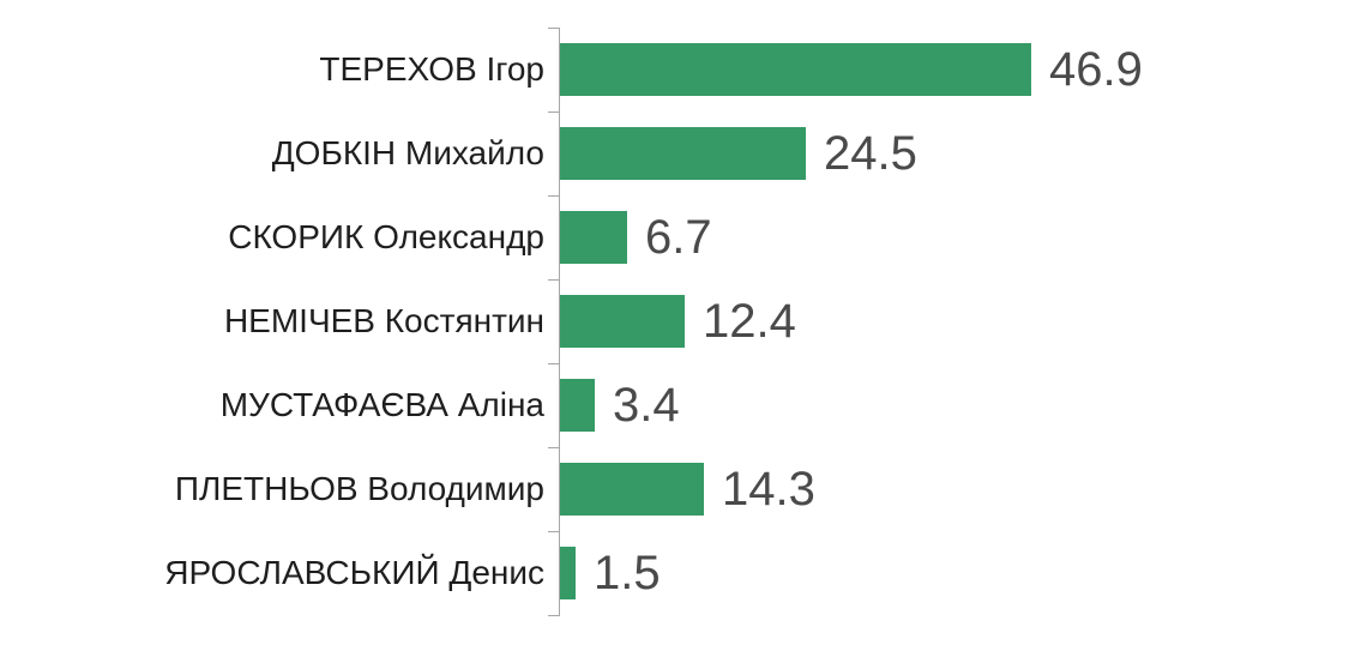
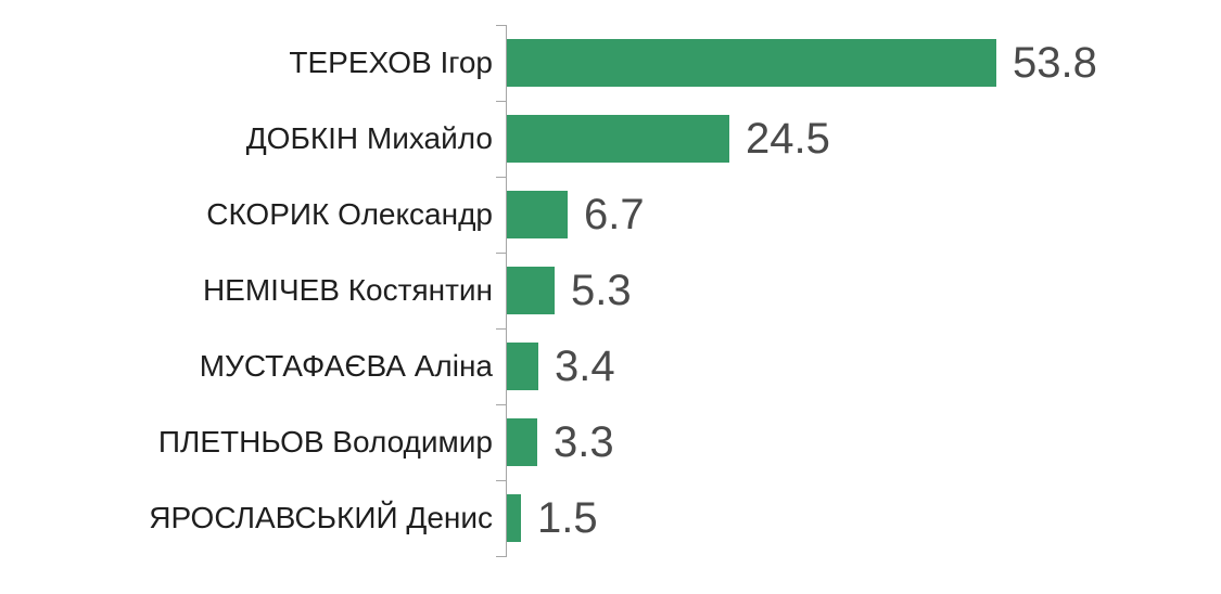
ТЕРЕХОВ Ігор: 46.9 -> 53.8
НЕМІЧЕВ Костянтин: 12.4 -> 5.3
ПЛЕТНЬОВ Володимир: 14.3 -> 3.3
